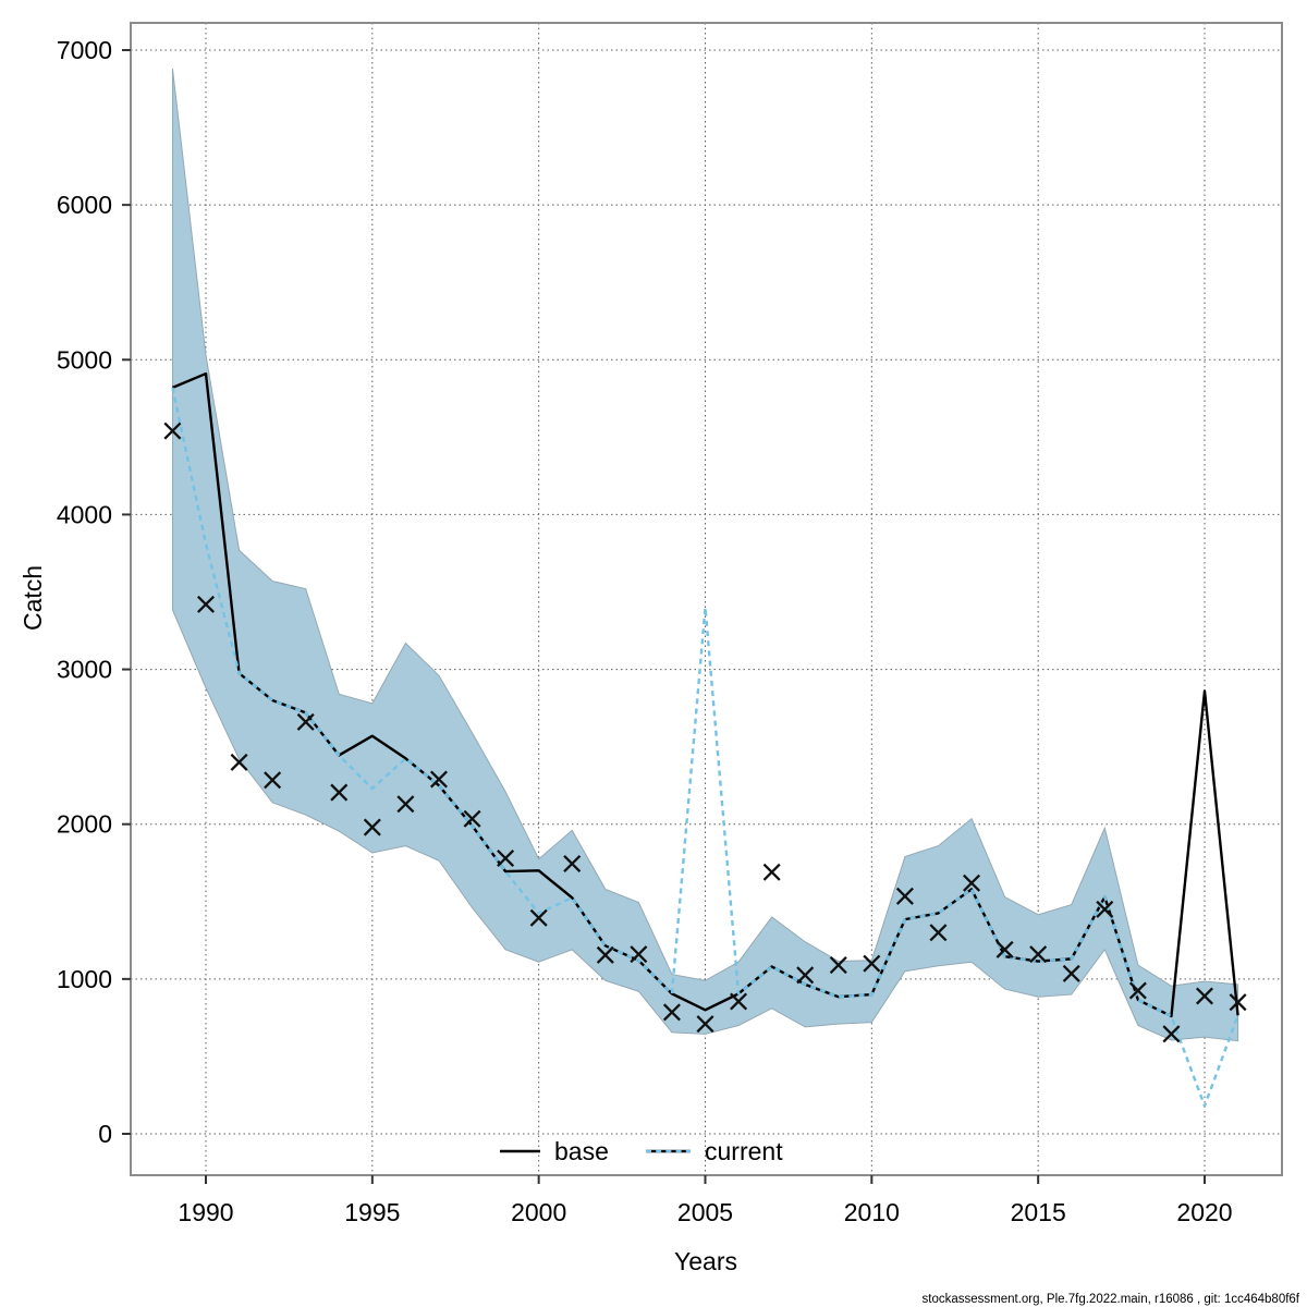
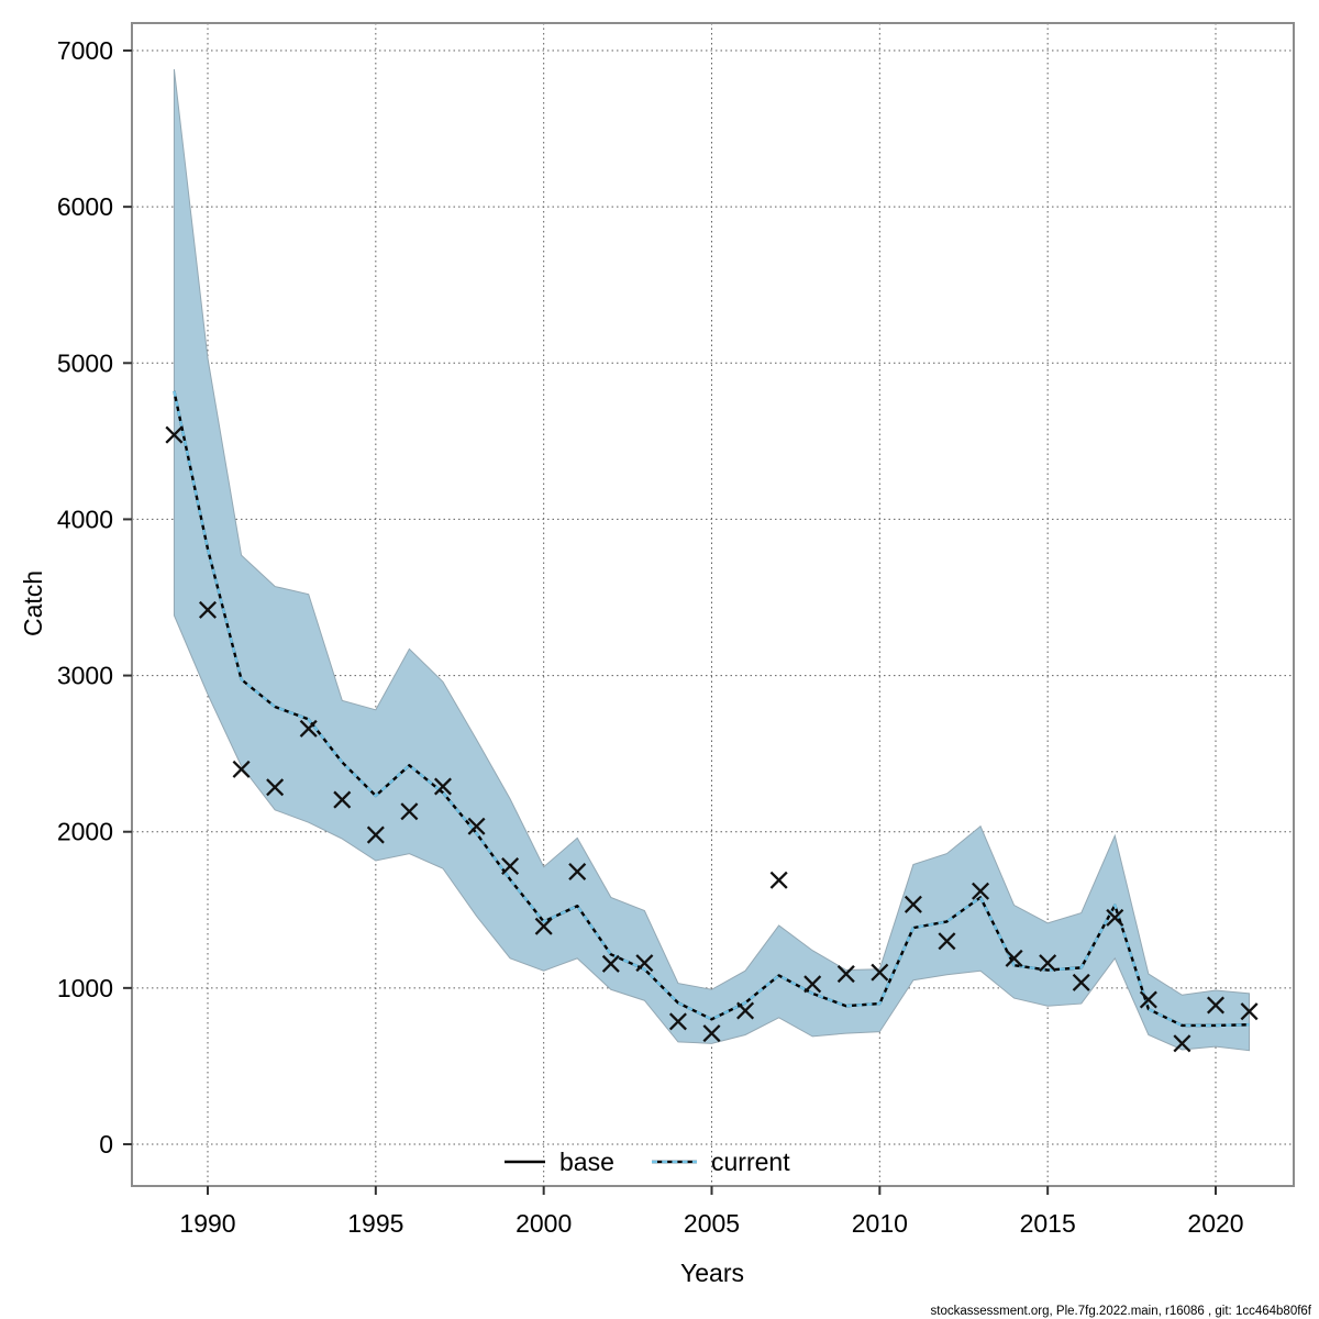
base/1990: 4910 -> 3810
base/1995: 2570 -> 2230
base/2000: 1700 -> 1420
current/2005: 3400 -> 800
base/2020: 2860 -> 760
current/2020: 180 -> 760
